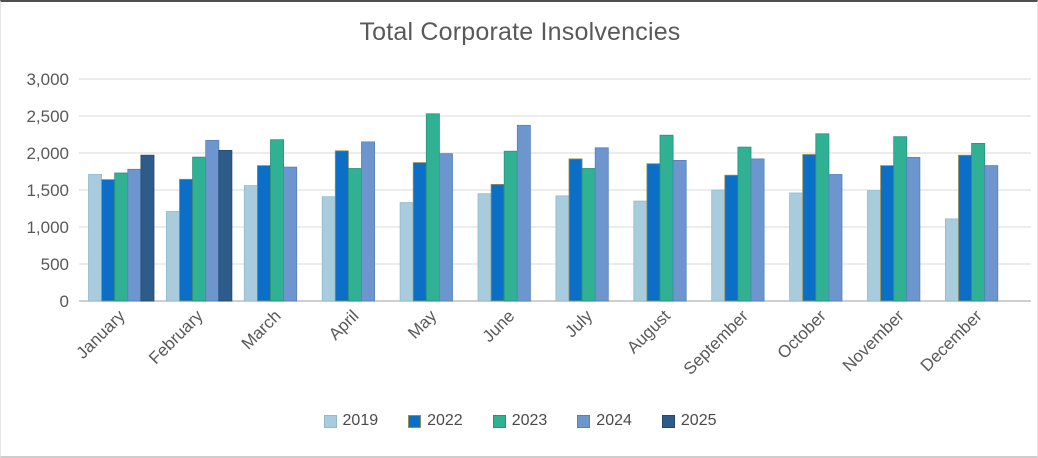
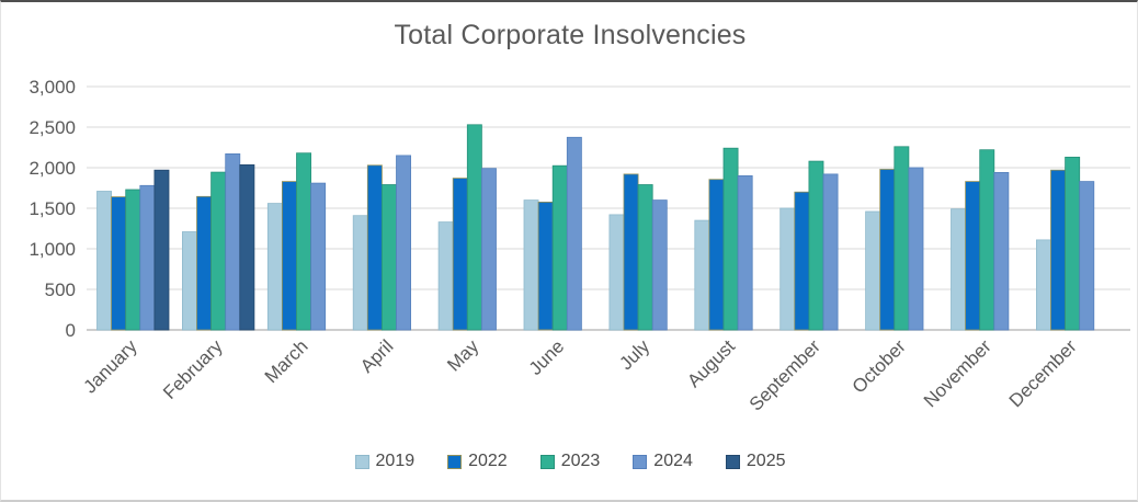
2019/June: 1400 -> 1600
2024/July: 2100 -> 1600
2024/October: 1700 -> 2000
